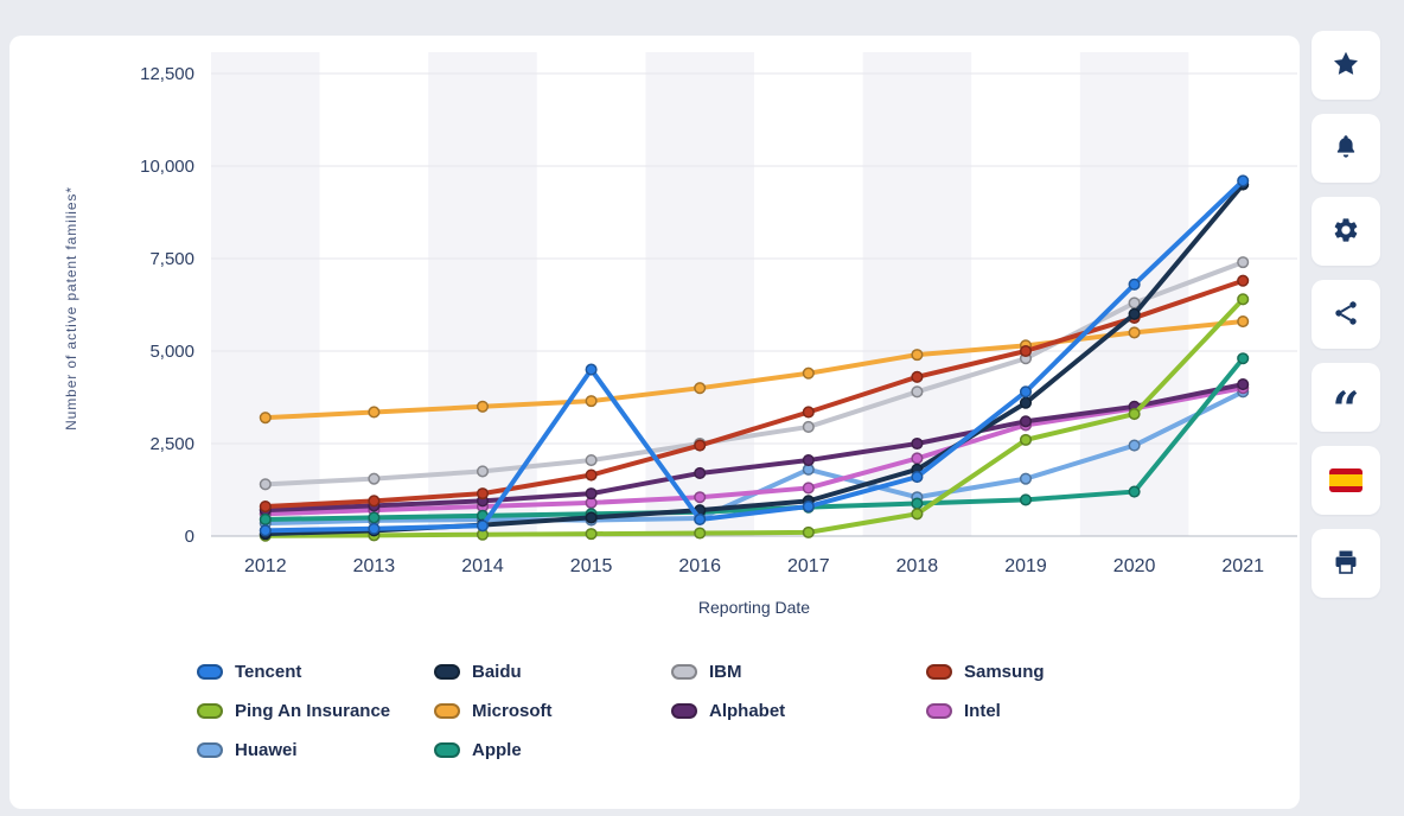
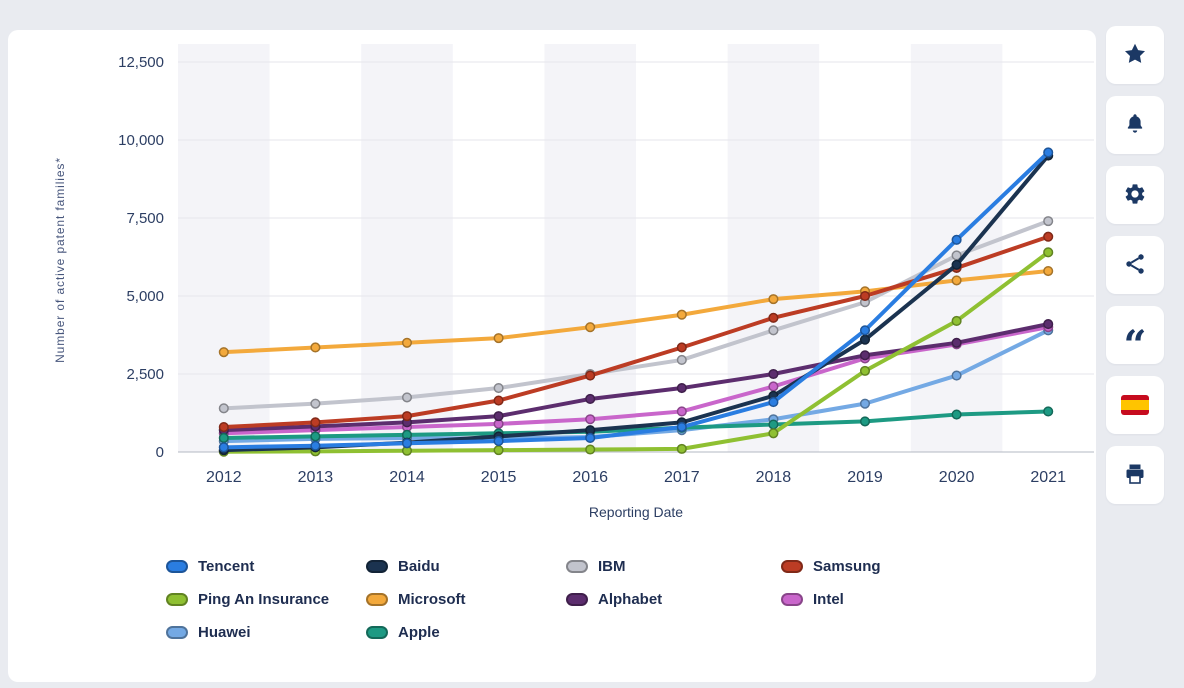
Tencent/2015: 4500 -> 400
Huawei/2017: 1800 -> 700
Ping An Insurance/2020: 3300 -> 4200
Apple/2021: 4800 -> 1300
